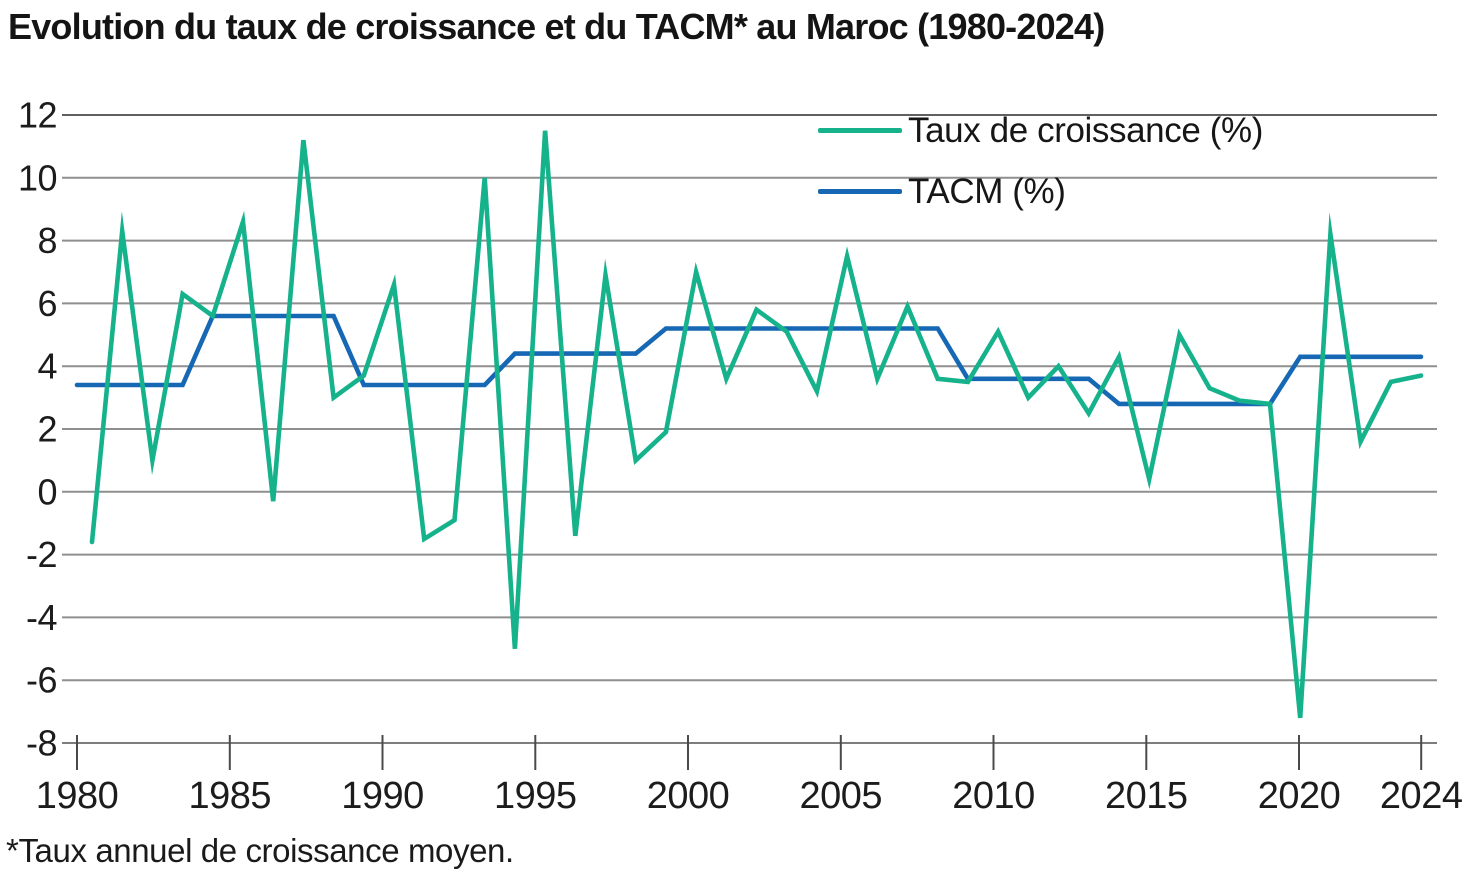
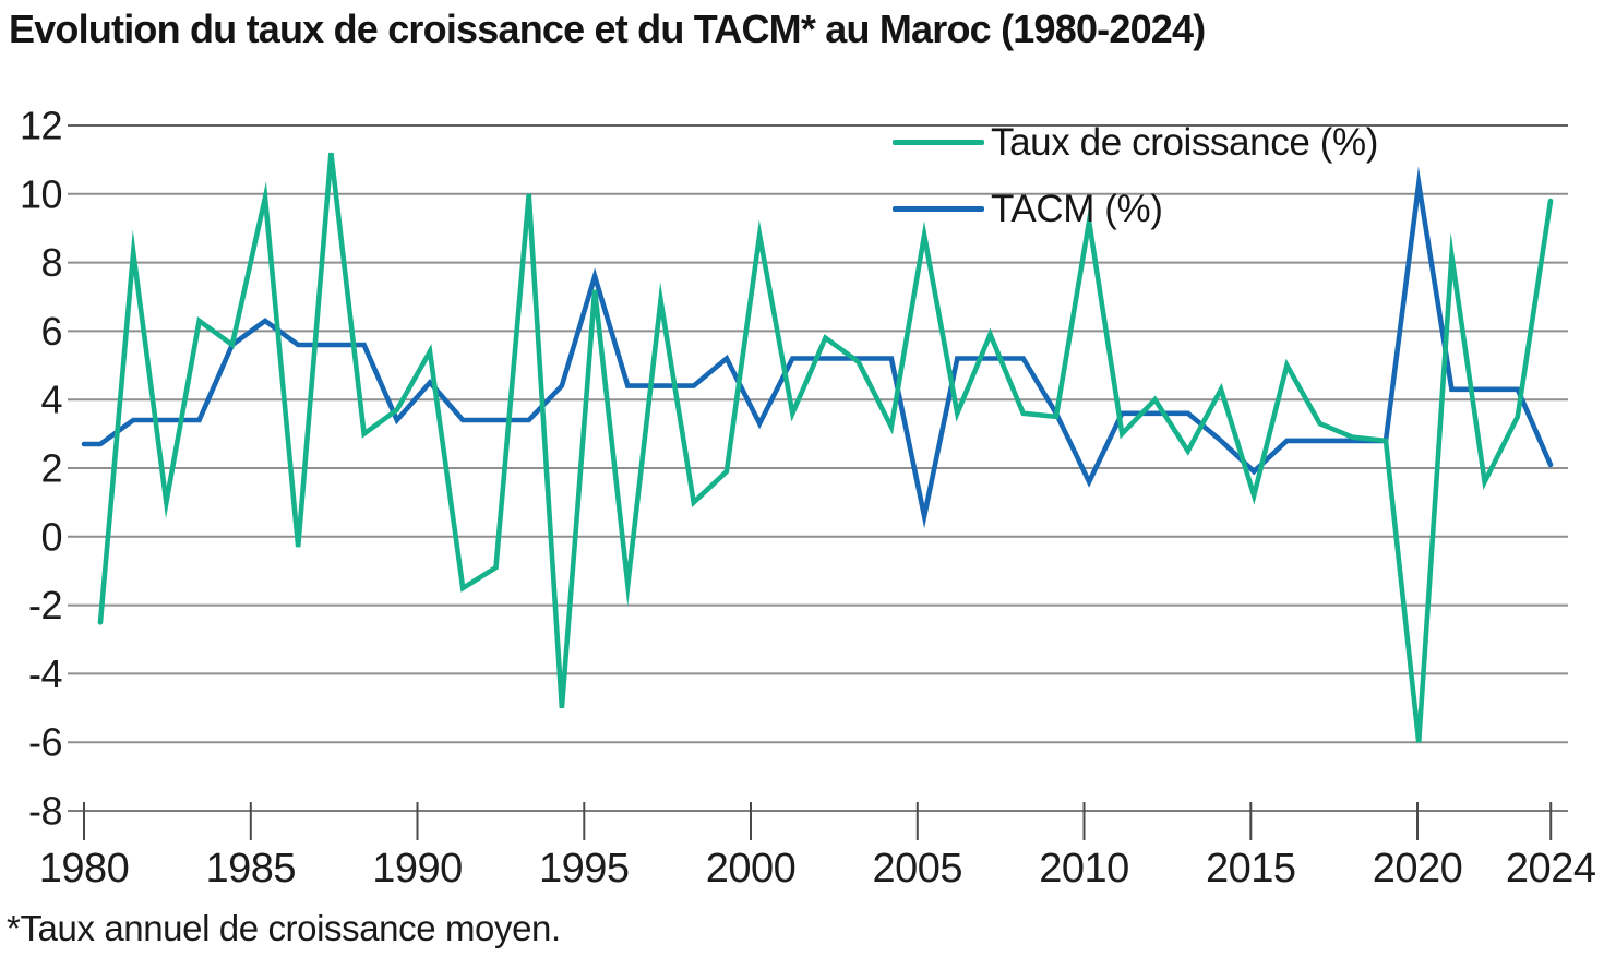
Taux de croissance (%)/1980: -1.6 -> -2.5
TACM (%)/1980: 3.4 -> 2.7
Taux de croissance (%)/1985: 8.6 -> 9.9
TACM (%)/1985: 5.6 -> 6.3
Taux de croissance (%)/1990: 6.6 -> 5.4
TACM (%)/1990: 3.4 -> 4.5
Taux de croissance (%)/1995: 11.5 -> 7.2
TACM (%)/1995: 4.4 -> 7.6
Taux de croissance (%)/2000: 7.0 -> 8.8
TACM (%)/2000: 5.2 -> 3.3
Taux de croissance (%)/2005: 7.5 -> 8.8
TACM (%)/2005: 5.2 -> 0.6
Taux de croissance (%)/2010: 5.1 -> 9.2
TACM (%)/2010: 3.6 -> 1.6
Taux de croissance (%)/2015: 0.4 -> 1.2
TACM (%)/2015: 2.8 -> 1.9
Taux de croissance (%)/2020: -7.2 -> -6.0
TACM (%)/2020: 4.3 -> 10.3
Taux de croissance (%)/2024: 3.7 -> 9.8
TACM (%)/2024: 4.3 -> 2.1
